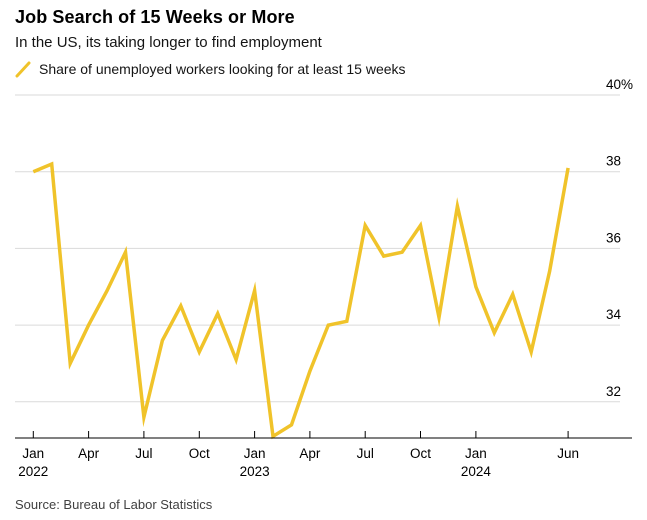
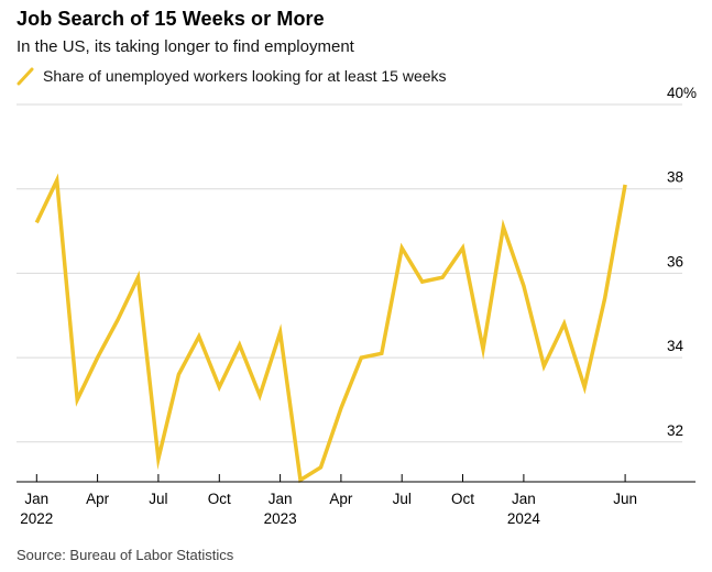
Jan 2022: 38.0% -> 37.2%
Jan 2023: 34.9% -> 34.6%
Jan 2024: 35.0% -> 35.7%
